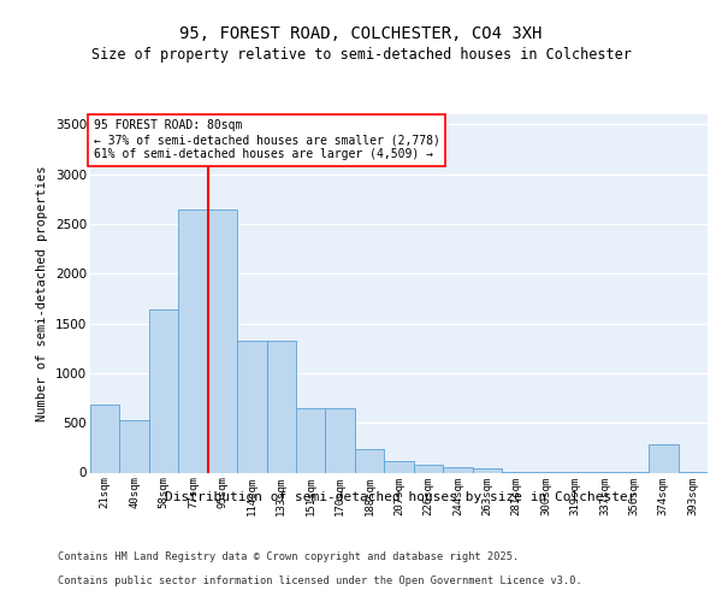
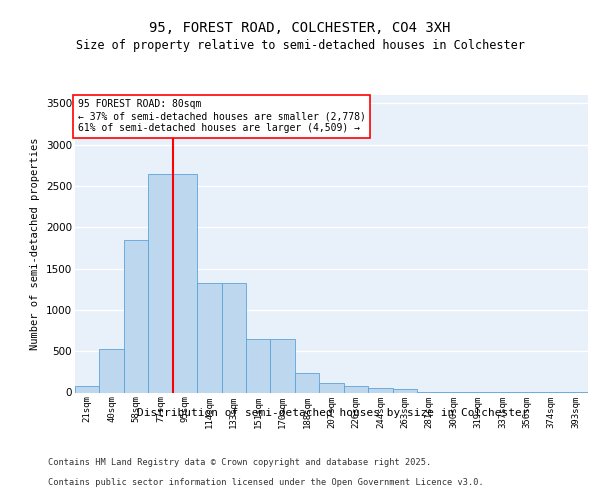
21sqm: 680 -> 80
58sqm: 1640 -> 1840
374sqm: 280 -> 0
